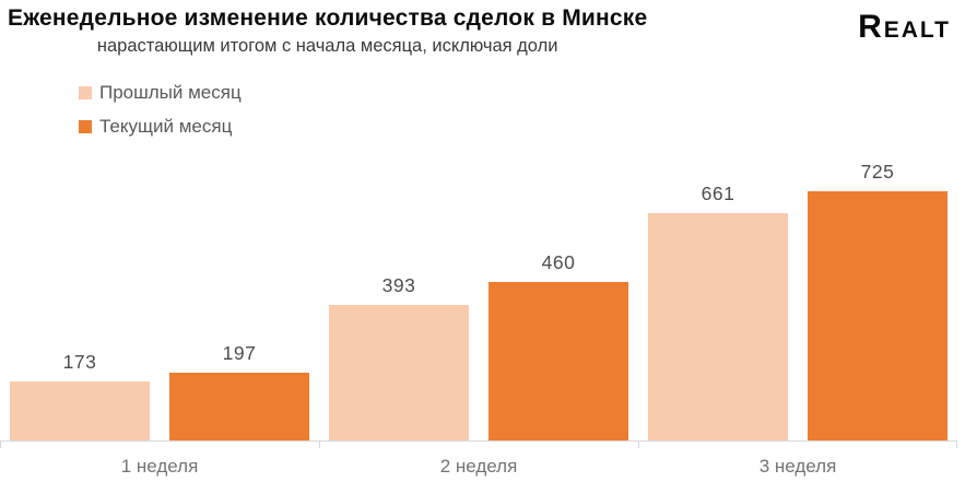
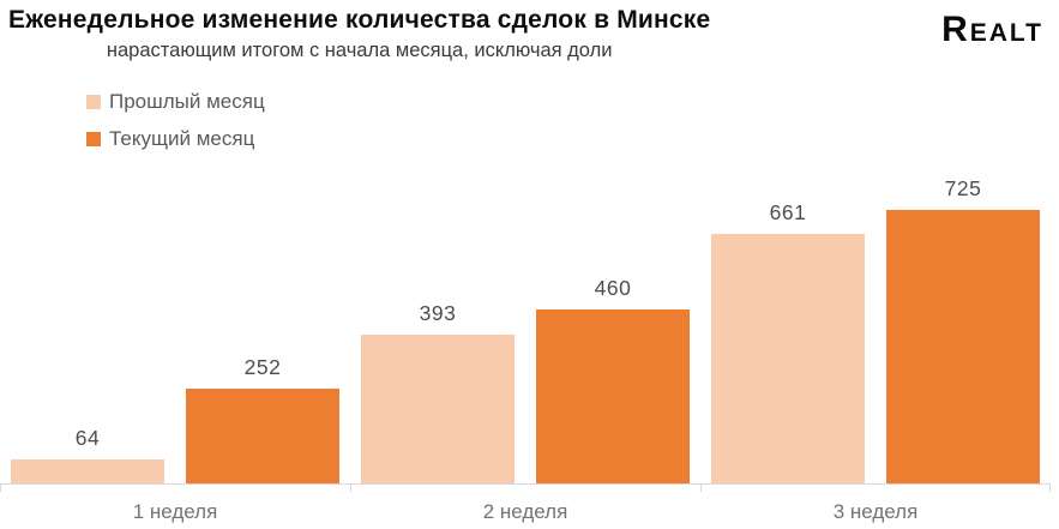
Прошлый месяц/1 неделя: 173 -> 64
Текущий месяц/1 неделя: 197 -> 252
